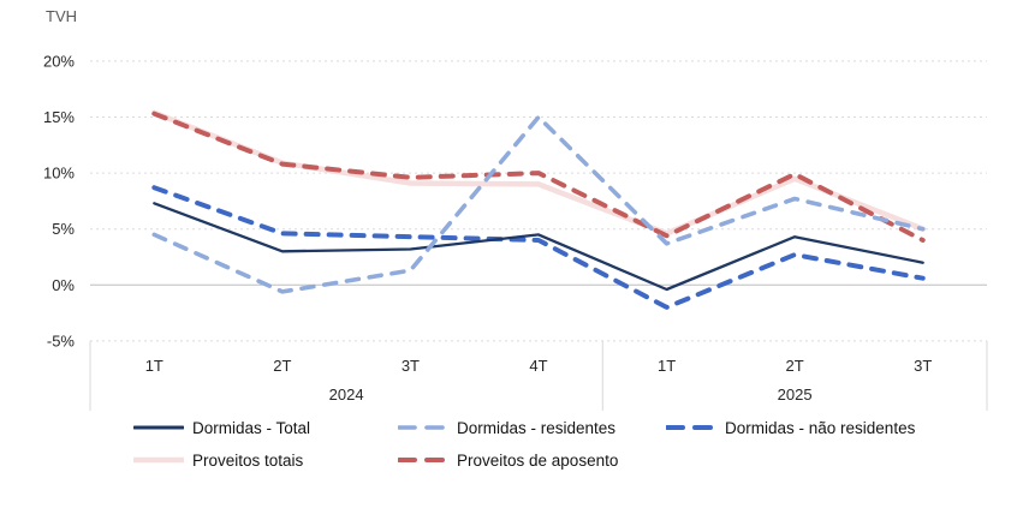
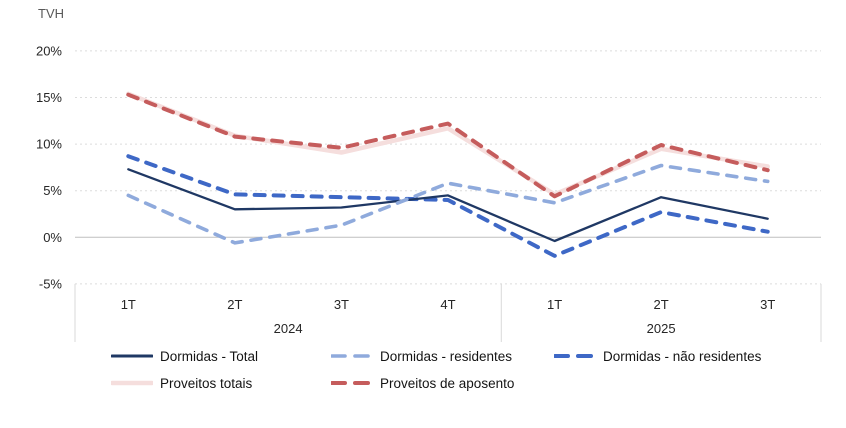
Dormidas - residentes/4T 2024: 15% -> 6%
Proveitos totais/4T 2024: 9% -> 12%
Proveitos de aposento/4T 2024: 10% -> 12%
Dormidas - residentes/3T 2025: 5% -> 6%
Proveitos totais/3T 2025: 5% -> 8%
Proveitos de aposento/3T 2025: 4% -> 7%
